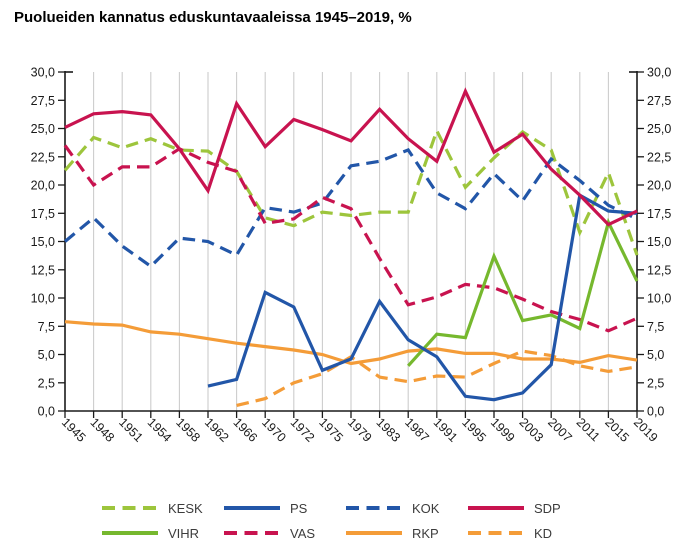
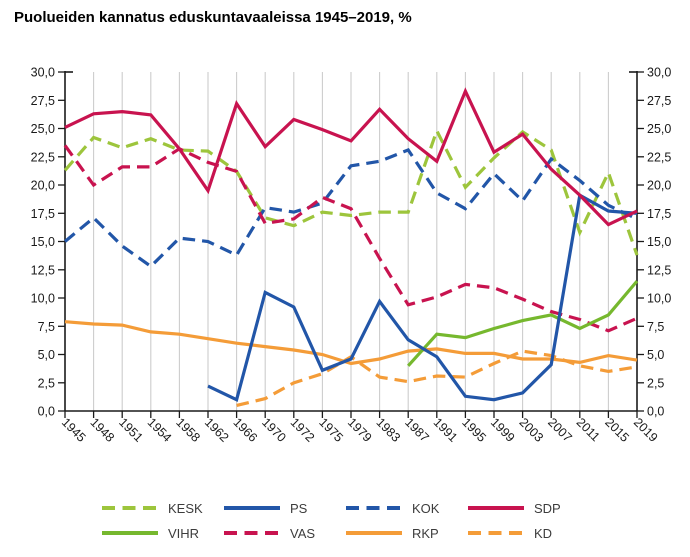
PS/1966: 2,8 -> 1,0
VIHR/1999: 13,7 -> 7,3
VIHR/2015: 16,7 -> 8,5
